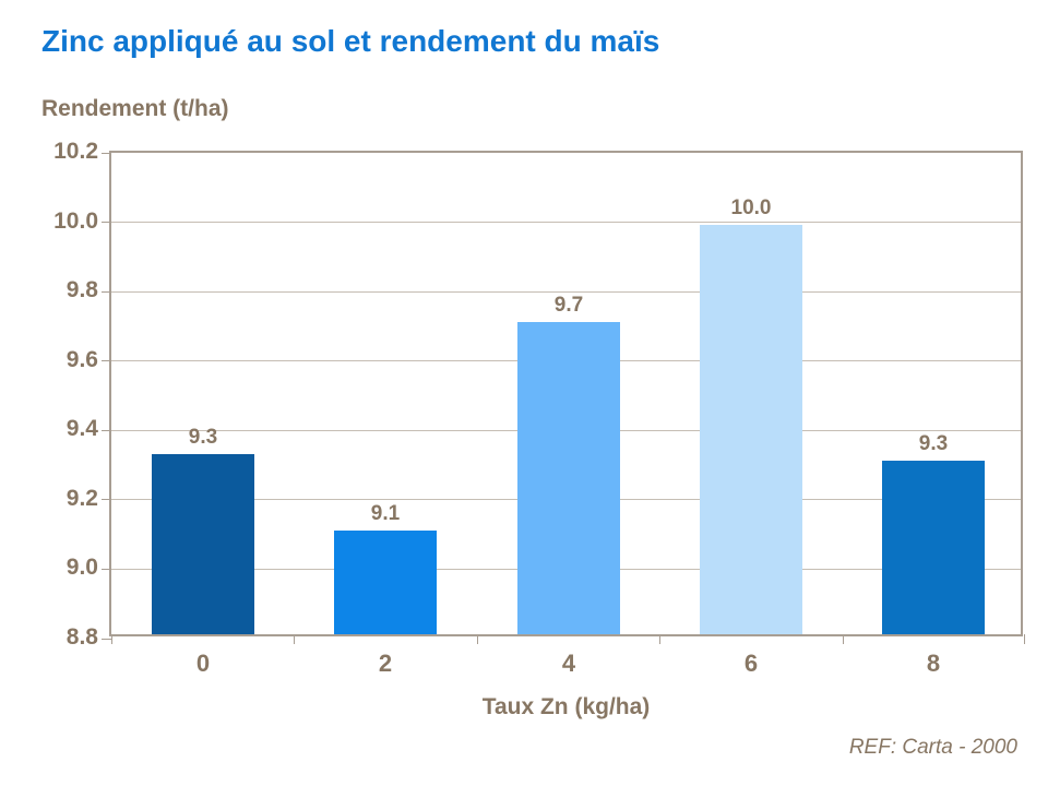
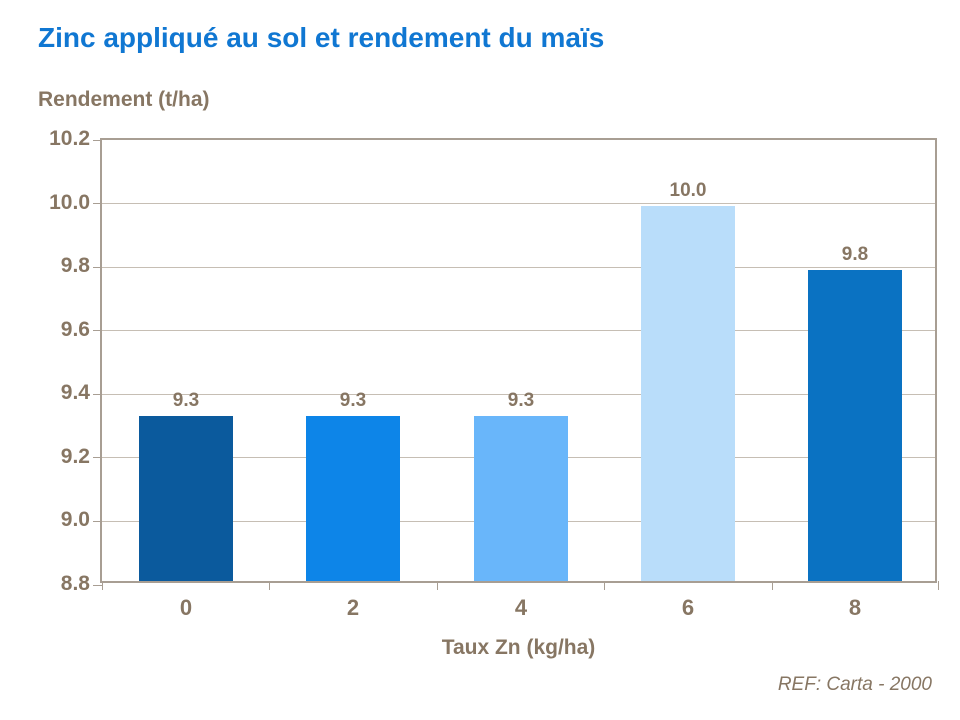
2: 9.1 -> 9.3
4: 9.7 -> 9.3
8: 9.3 -> 9.8
